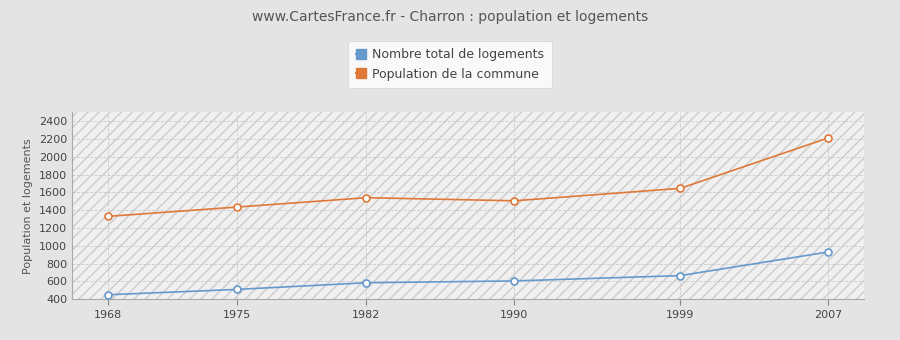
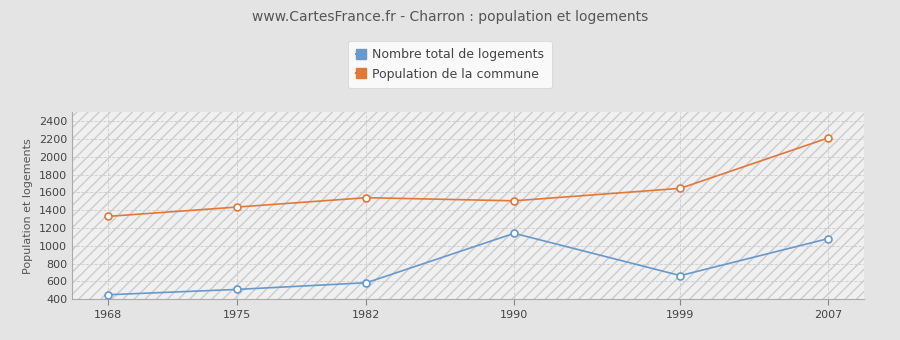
Nombre total de logements/1990: 600 -> 1140
Nombre total de logements/2007: 930 -> 1080
